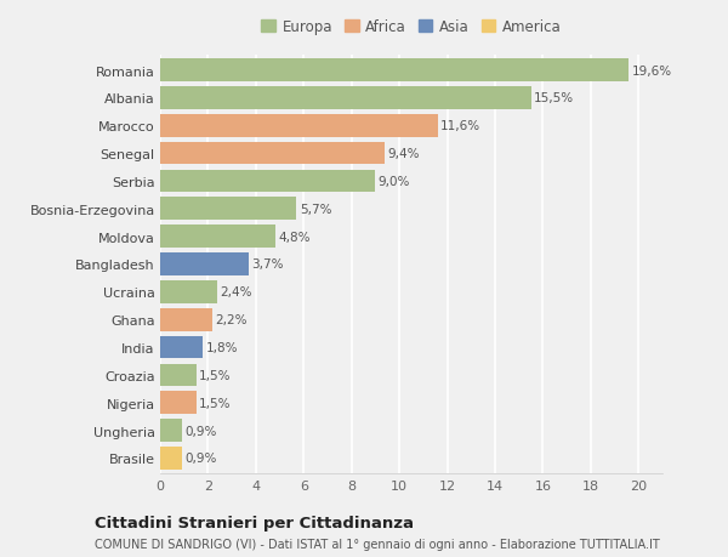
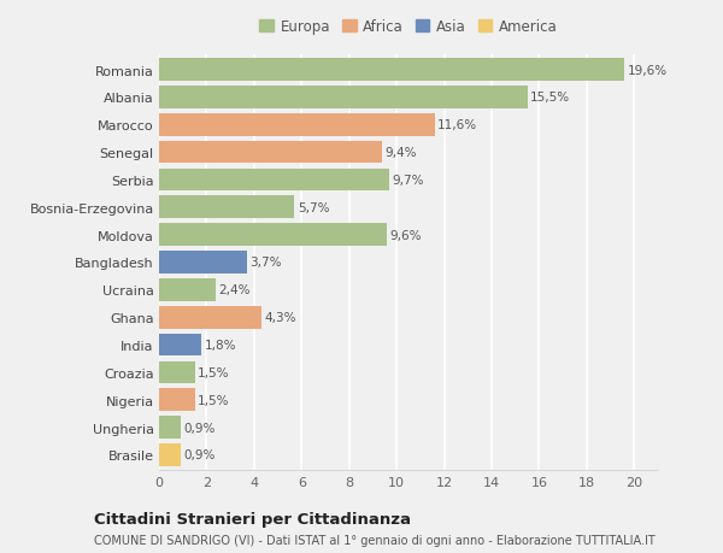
Serbia: 9,0% -> 9,7%
Moldova: 4,8% -> 9,6%
Ghana: 2,2% -> 4,3%
